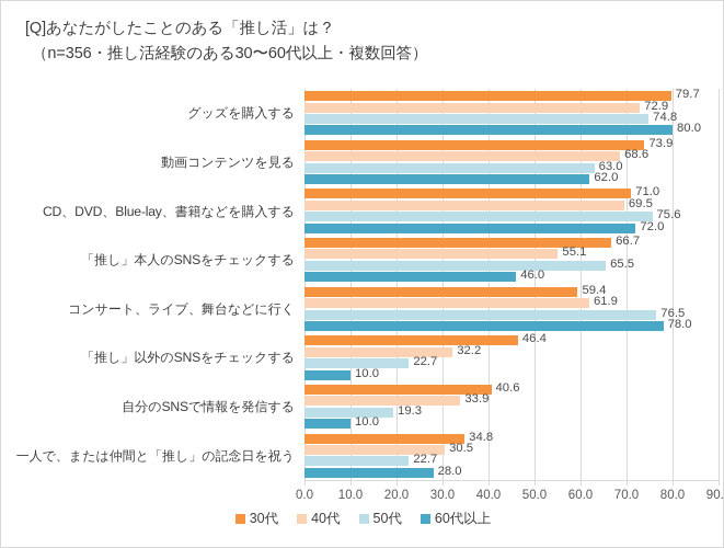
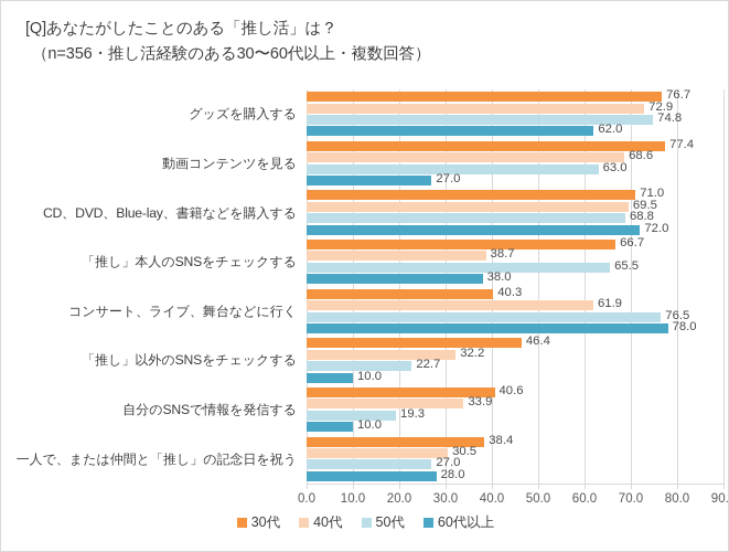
30代/グッズを購入する: 79.7 -> 76.7
60代以上/グッズを購入する: 80.0 -> 62.0
30代/動画コンテンツを見る: 73.9 -> 77.4
60代以上/動画コンテンツを見る: 62.0 -> 27.0
50代/CD、DVD、Blue-lay、書籍などを購入する: 75.6 -> 68.8
40代/「推し」本人のSNSをチェックする: 55.1 -> 38.7
60代以上/「推し」本人のSNSをチェックする: 46.0 -> 38.0
30代/コンサート、ライブ、舞台などに行く: 59.4 -> 40.3
30代/一人で、または仲間と「推し」の記念日を祝う: 34.8 -> 38.4
50代/一人で、または仲間と「推し」の記念日を祝う: 22.7 -> 27.0
